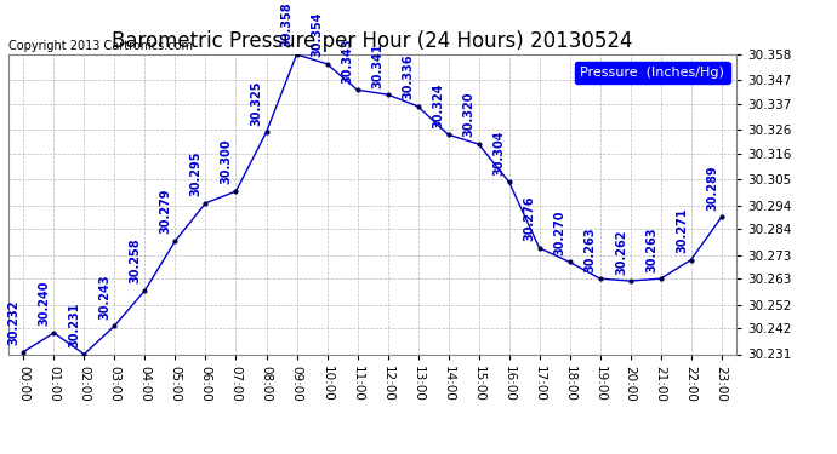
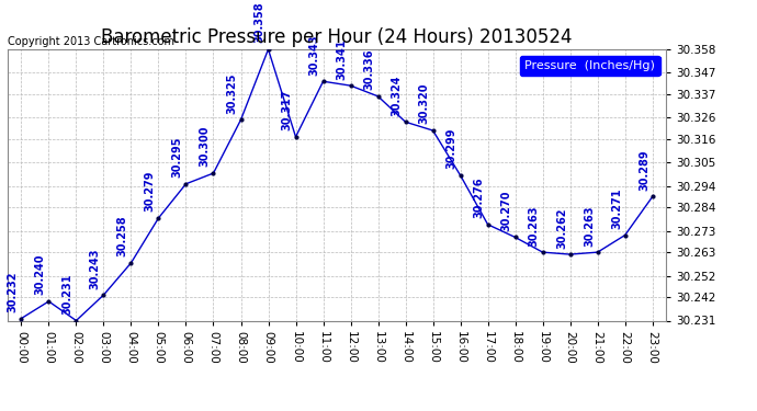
10:00: 30.354 -> 30.317
16:00: 30.304 -> 30.299
